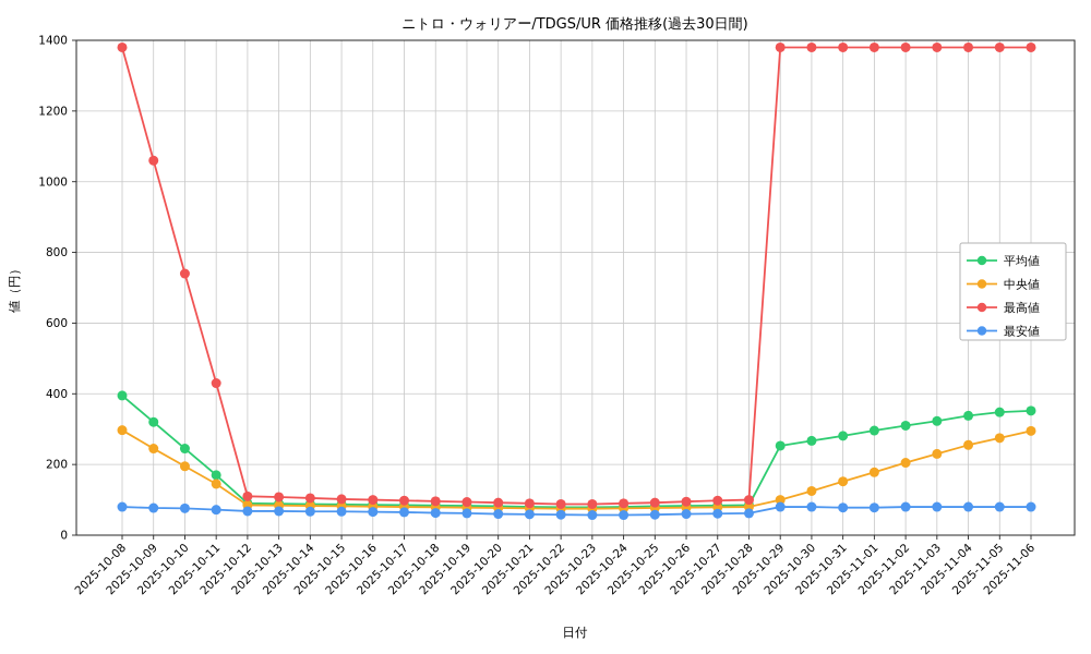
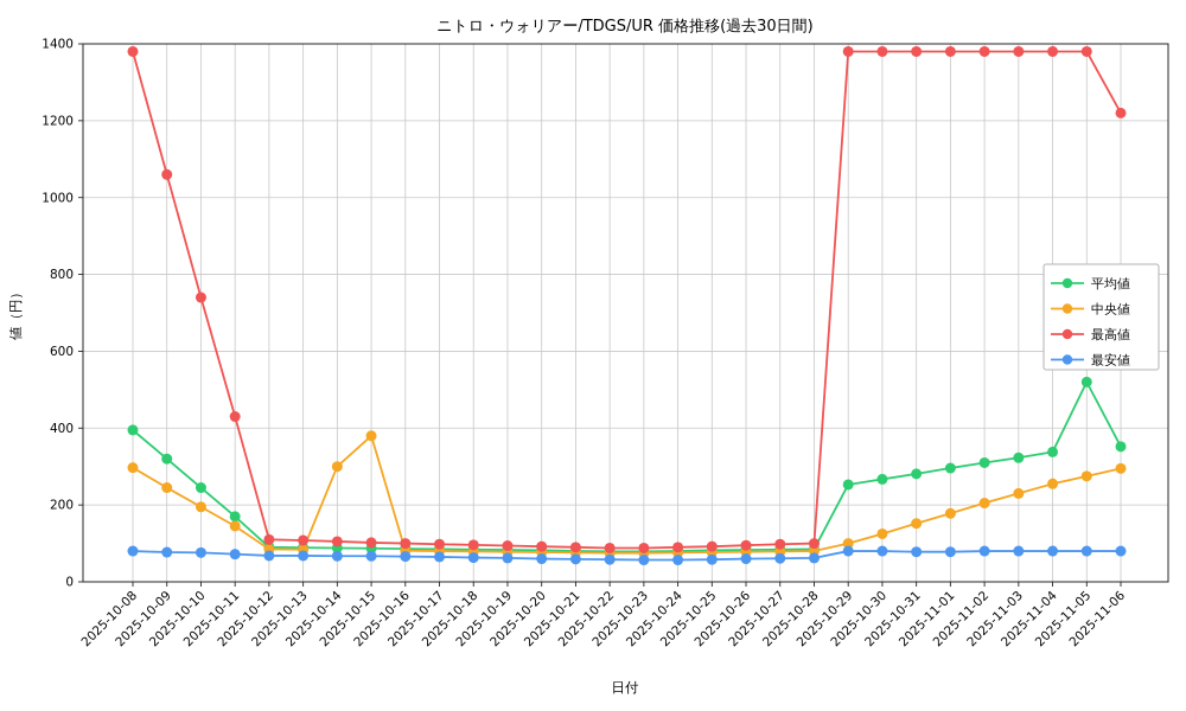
中央値/2025-10-14: 80 -> 300
中央値/2025-10-15: 80 -> 380
平均値/2025-11-05: 350 -> 520
最高値/2025-11-06: 1380 -> 1220
